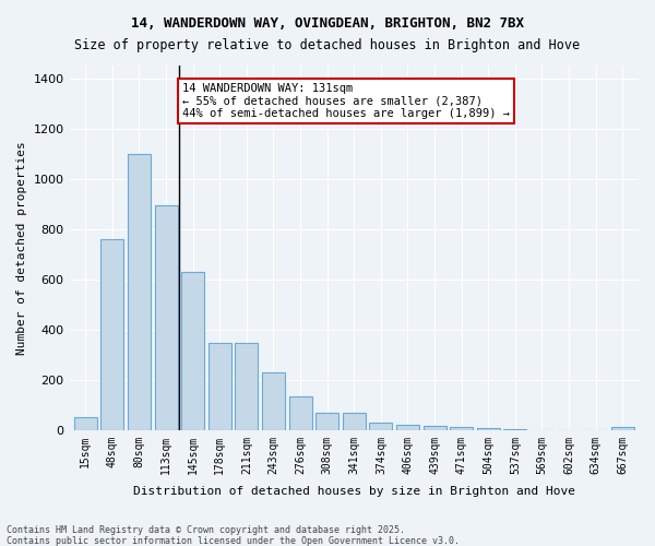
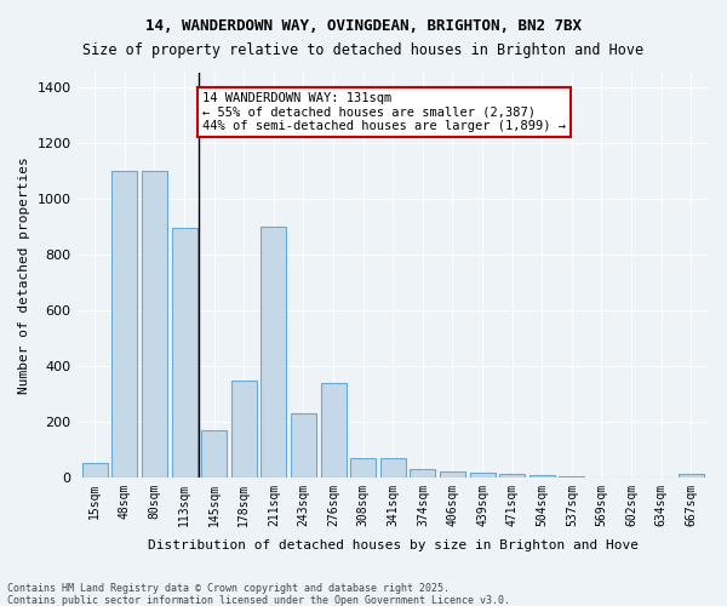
48sqm: 760 -> 1100
145sqm: 630 -> 170
211sqm: 345 -> 900
276sqm: 135 -> 340
